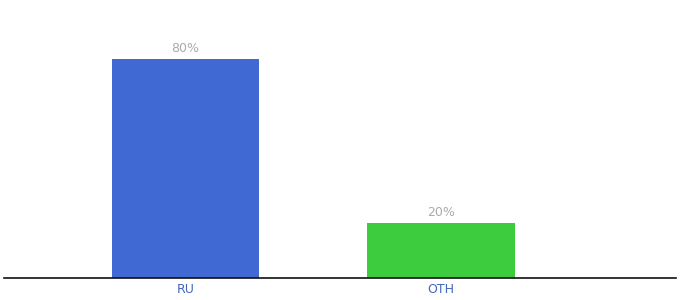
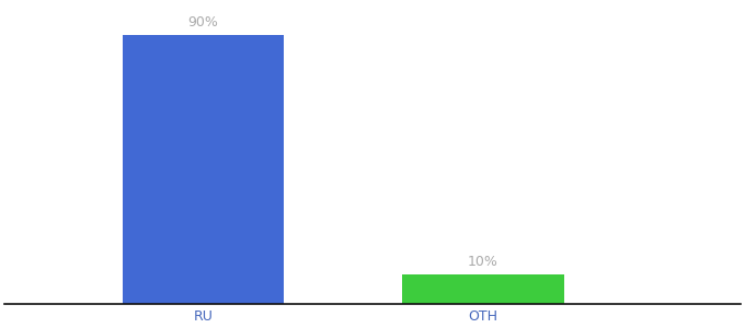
RU: 80% -> 90%
OTH: 20% -> 10%
